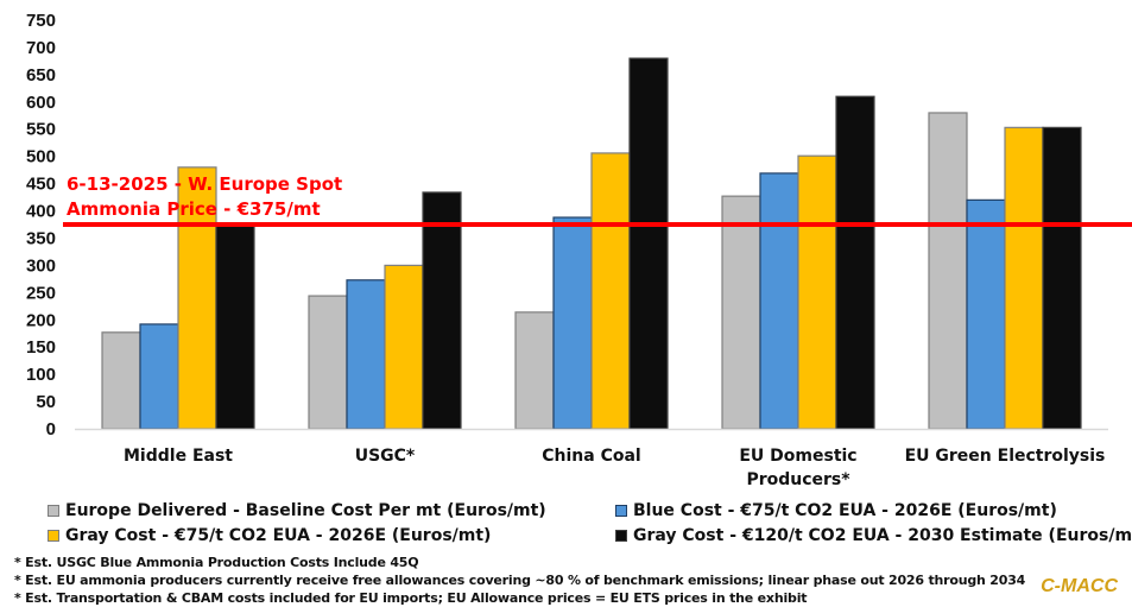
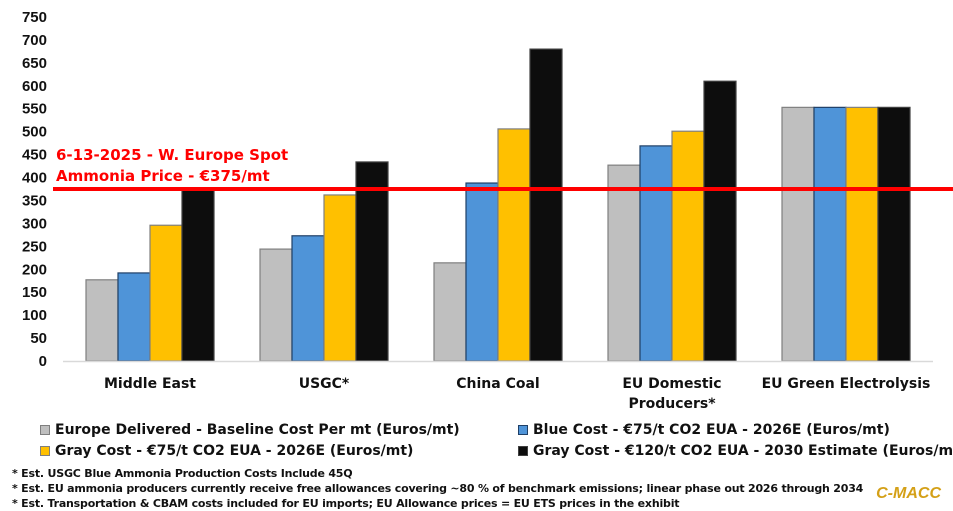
Gray Cost - €75/t CO2 EUA - 2026E (Euros/mt)/Middle East: 480 -> 300
Gray Cost - €75/t CO2 EUA - 2026E (Euros/mt)/USGC*: 300 -> 360
Europe Delivered - Baseline Cost Per mt (Euros/mt)/EU Green Electrolysis: 580 -> 550
Blue Cost - €75/t CO2 EUA - 2026E (Euros/mt)/EU Green Electrolysis: 420 -> 550
